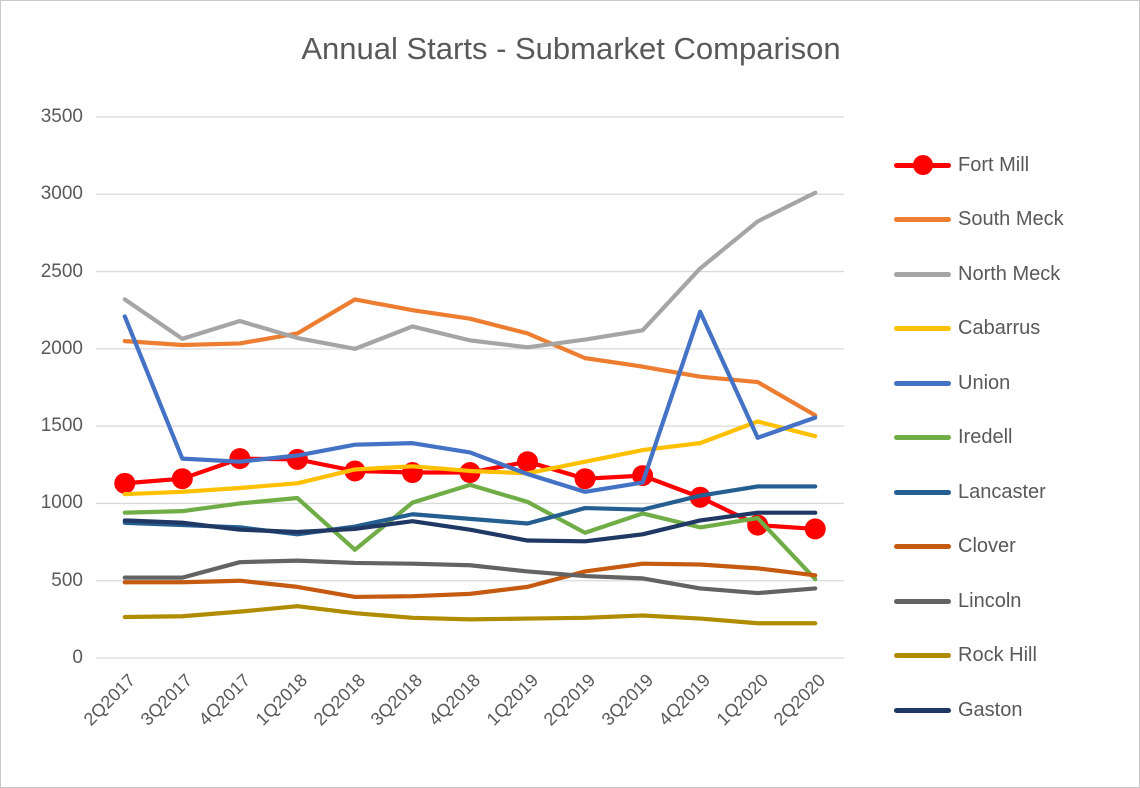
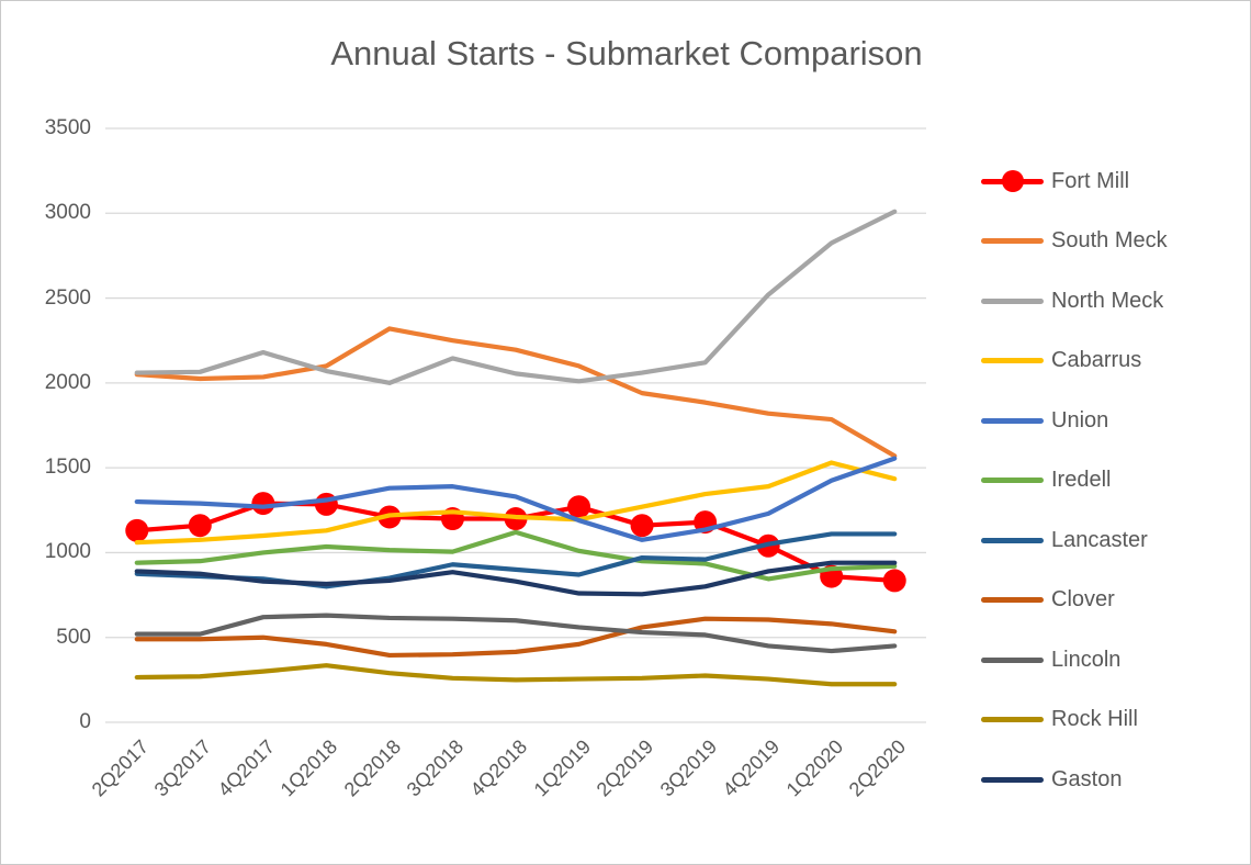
North Meck/2Q2017: 2320 -> 2060
Union/2Q2017: 2210 -> 1300
Iredell/2Q2018: 700 -> 1020
Iredell/2Q2019: 810 -> 950
Union/4Q2019: 2240 -> 1230
Iredell/2Q2020: 510 -> 920
